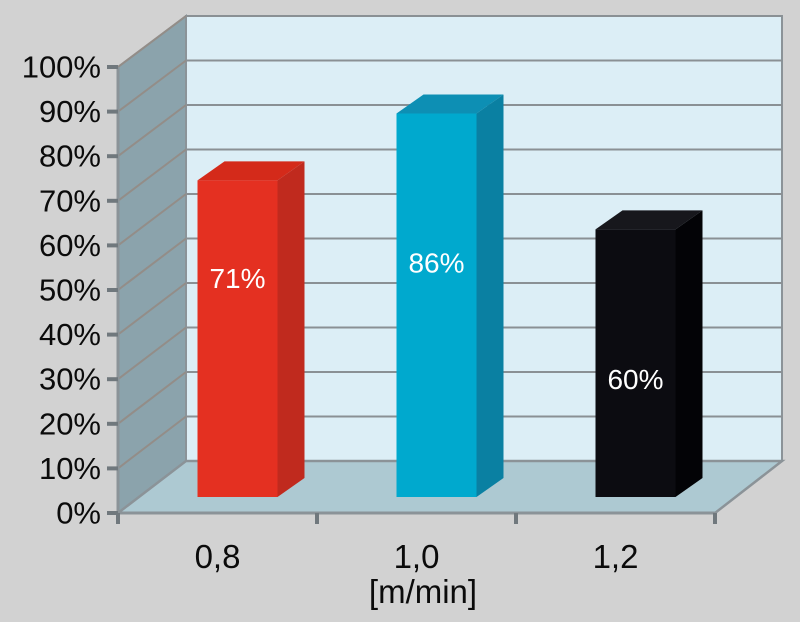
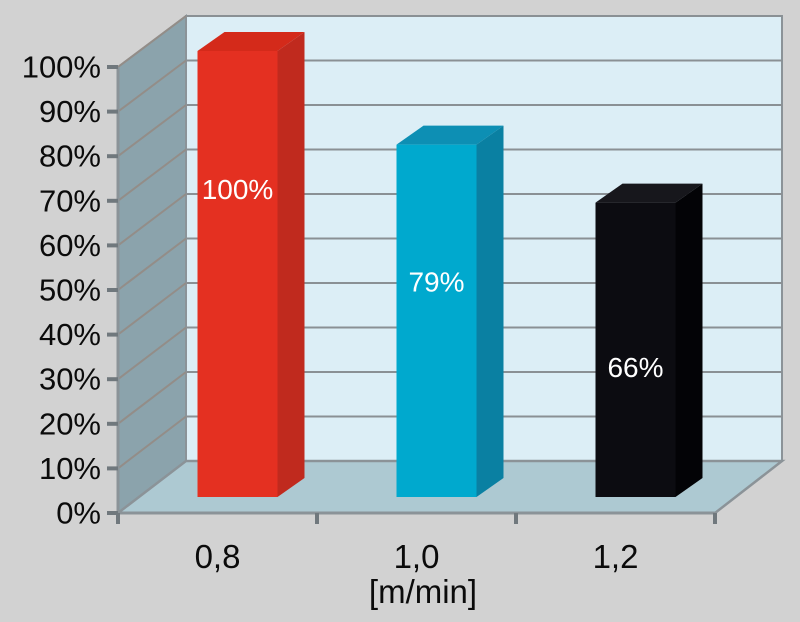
0,8: 71% -> 100%
1,0: 86% -> 79%
1,2: 60% -> 66%
